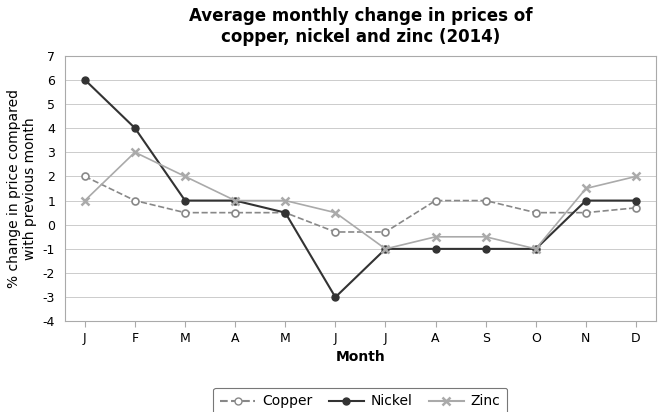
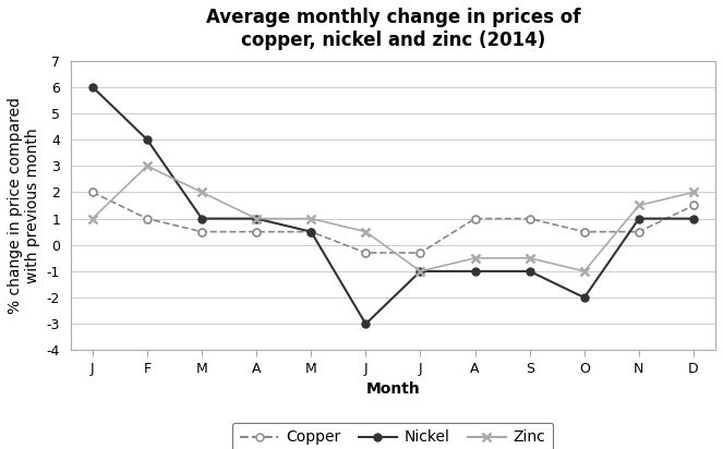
Nickel/O: -1.0 -> -2.0
Copper/D: 0.7 -> 1.5
